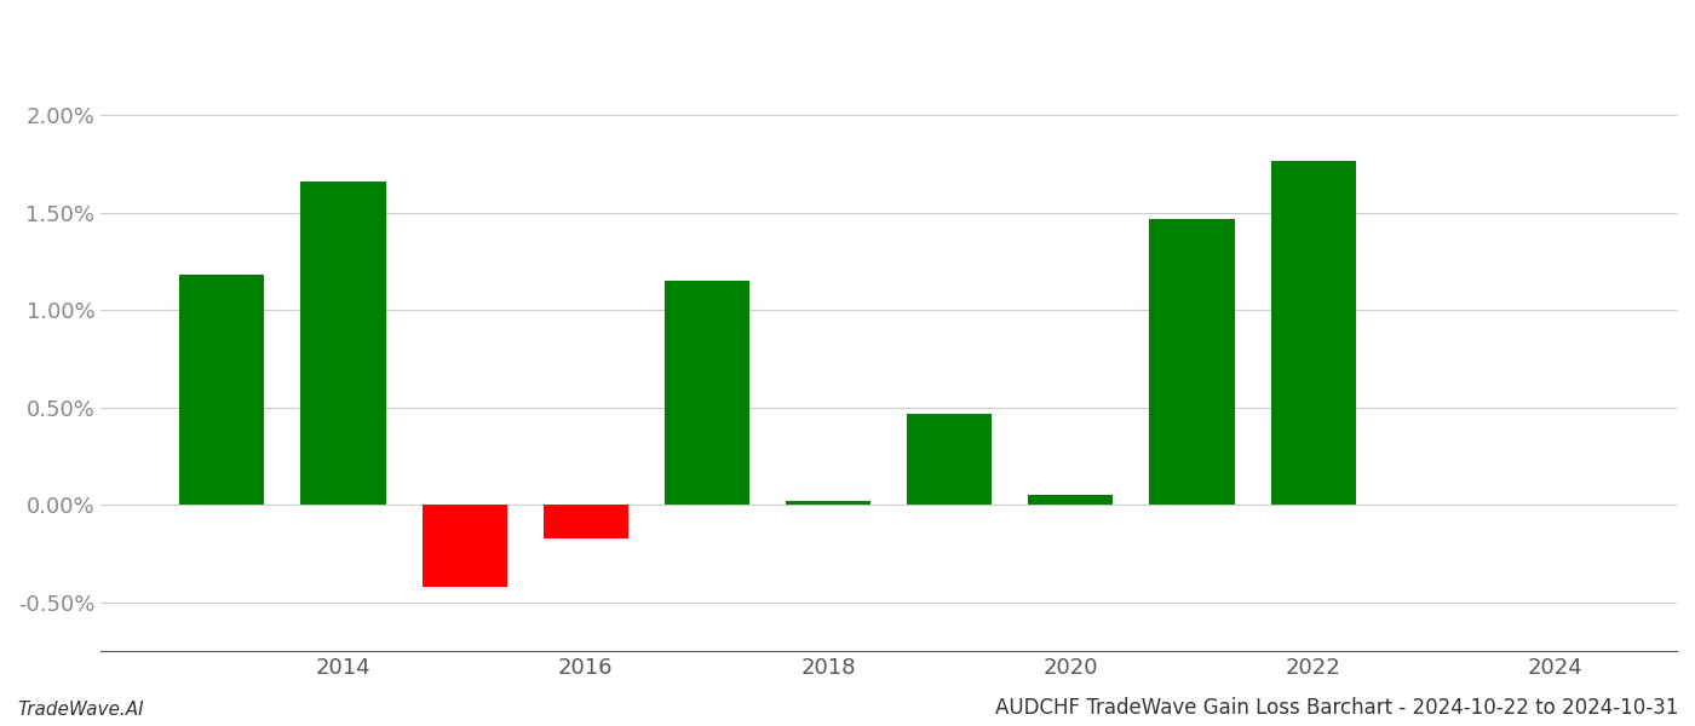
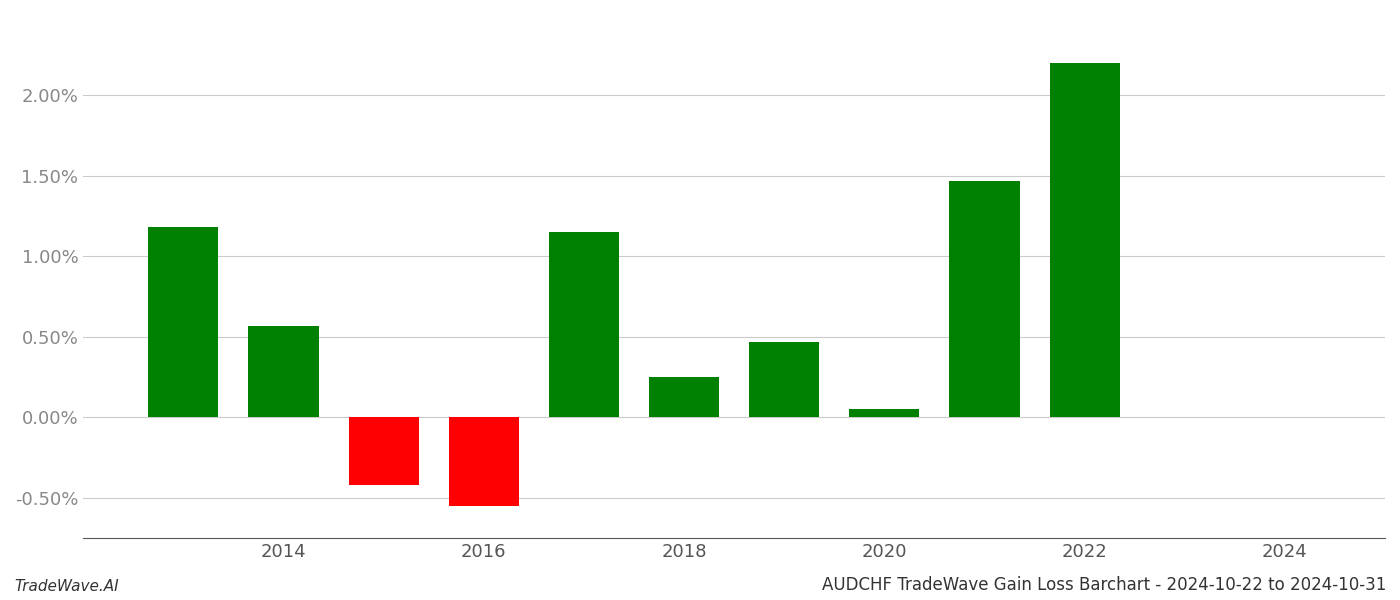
2014: 1.66% -> 0.57%
2016: -0.17% -> -0.55%
2018: 0.02% -> 0.25%
2022: 1.77% -> 2.20%
